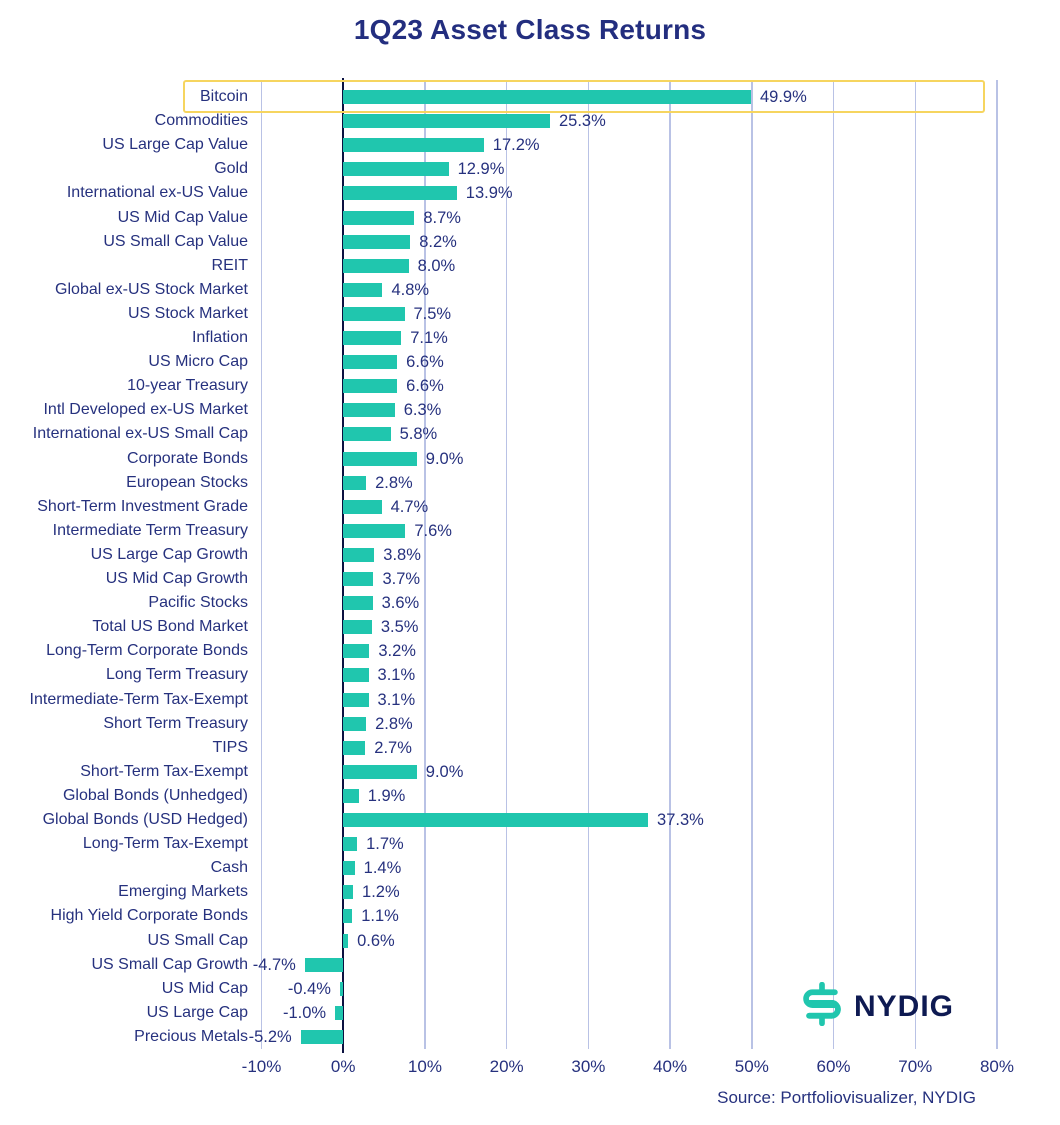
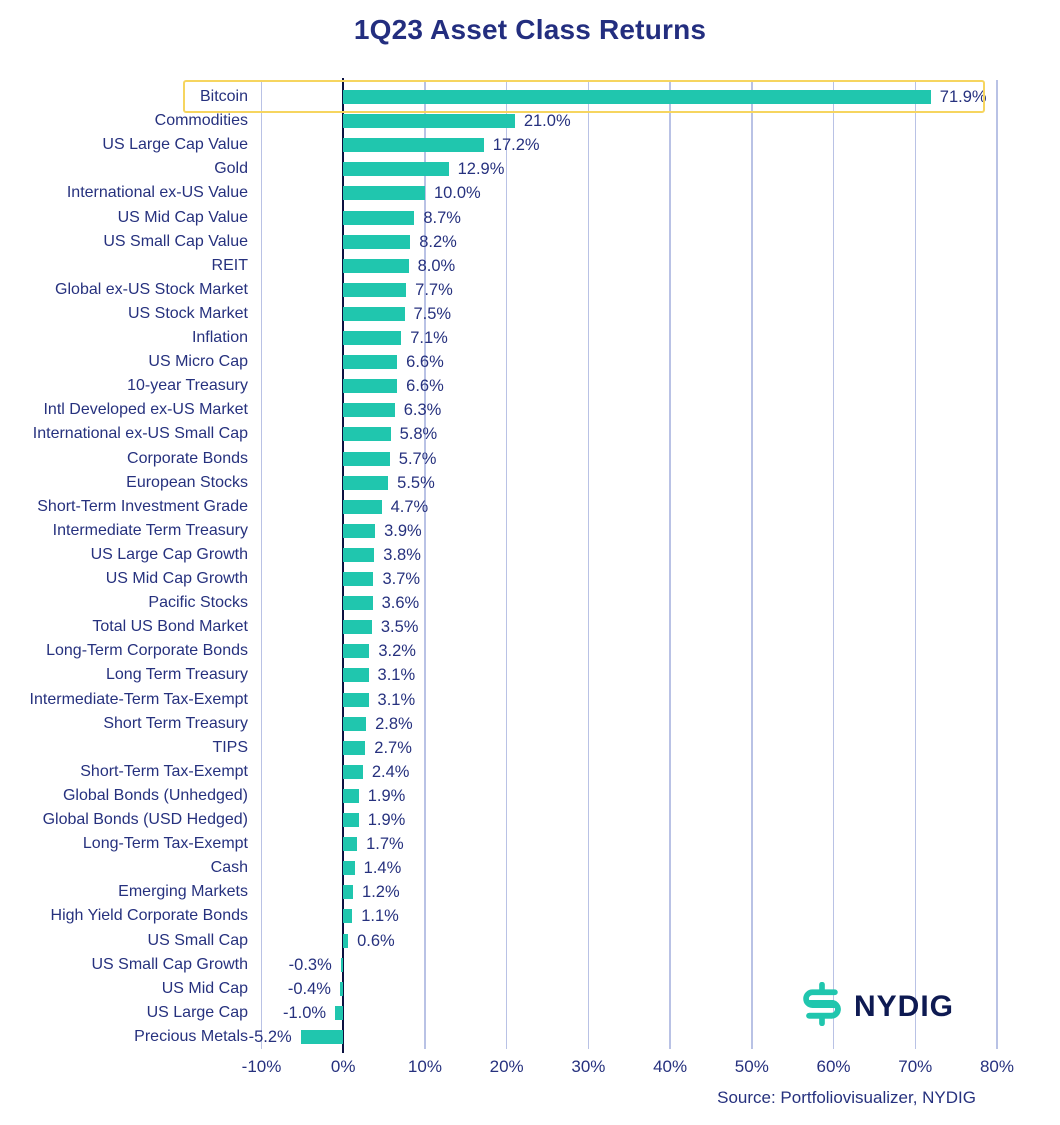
Bitcoin: 49.9% -> 71.9%
Commodities: 25.3% -> 21.0%
International ex-US Value: 13.9% -> 10.0%
Global ex-US Stock Market: 4.8% -> 7.7%
Corporate Bonds: 9.0% -> 5.7%
European Stocks: 2.8% -> 5.5%
Intermediate Term Treasury: 7.6% -> 3.9%
Short-Term Tax-Exempt: 9.0% -> 2.4%
Global Bonds (USD Hedged): 37.3% -> 1.9%
US Small Cap Growth: -4.7% -> -0.3%
